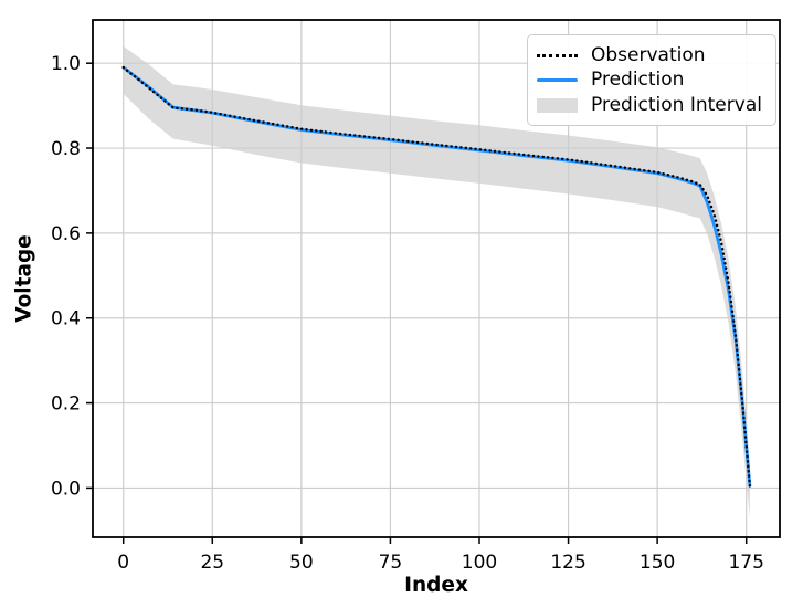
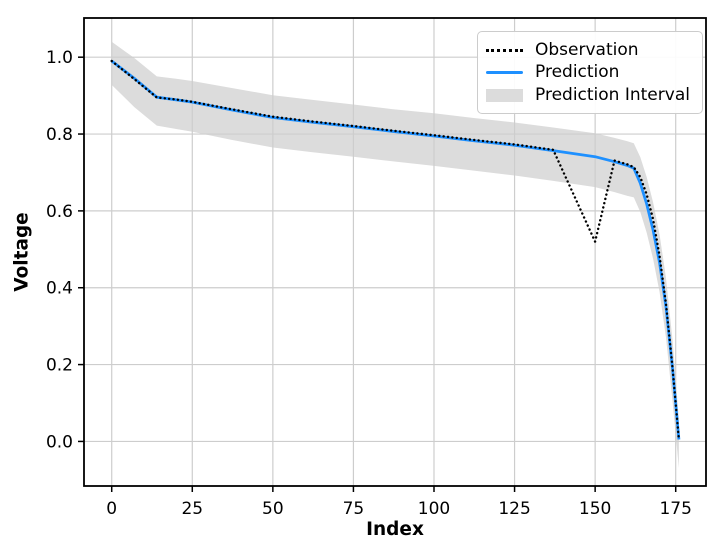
Observation/150: 0.74 -> 0.52
